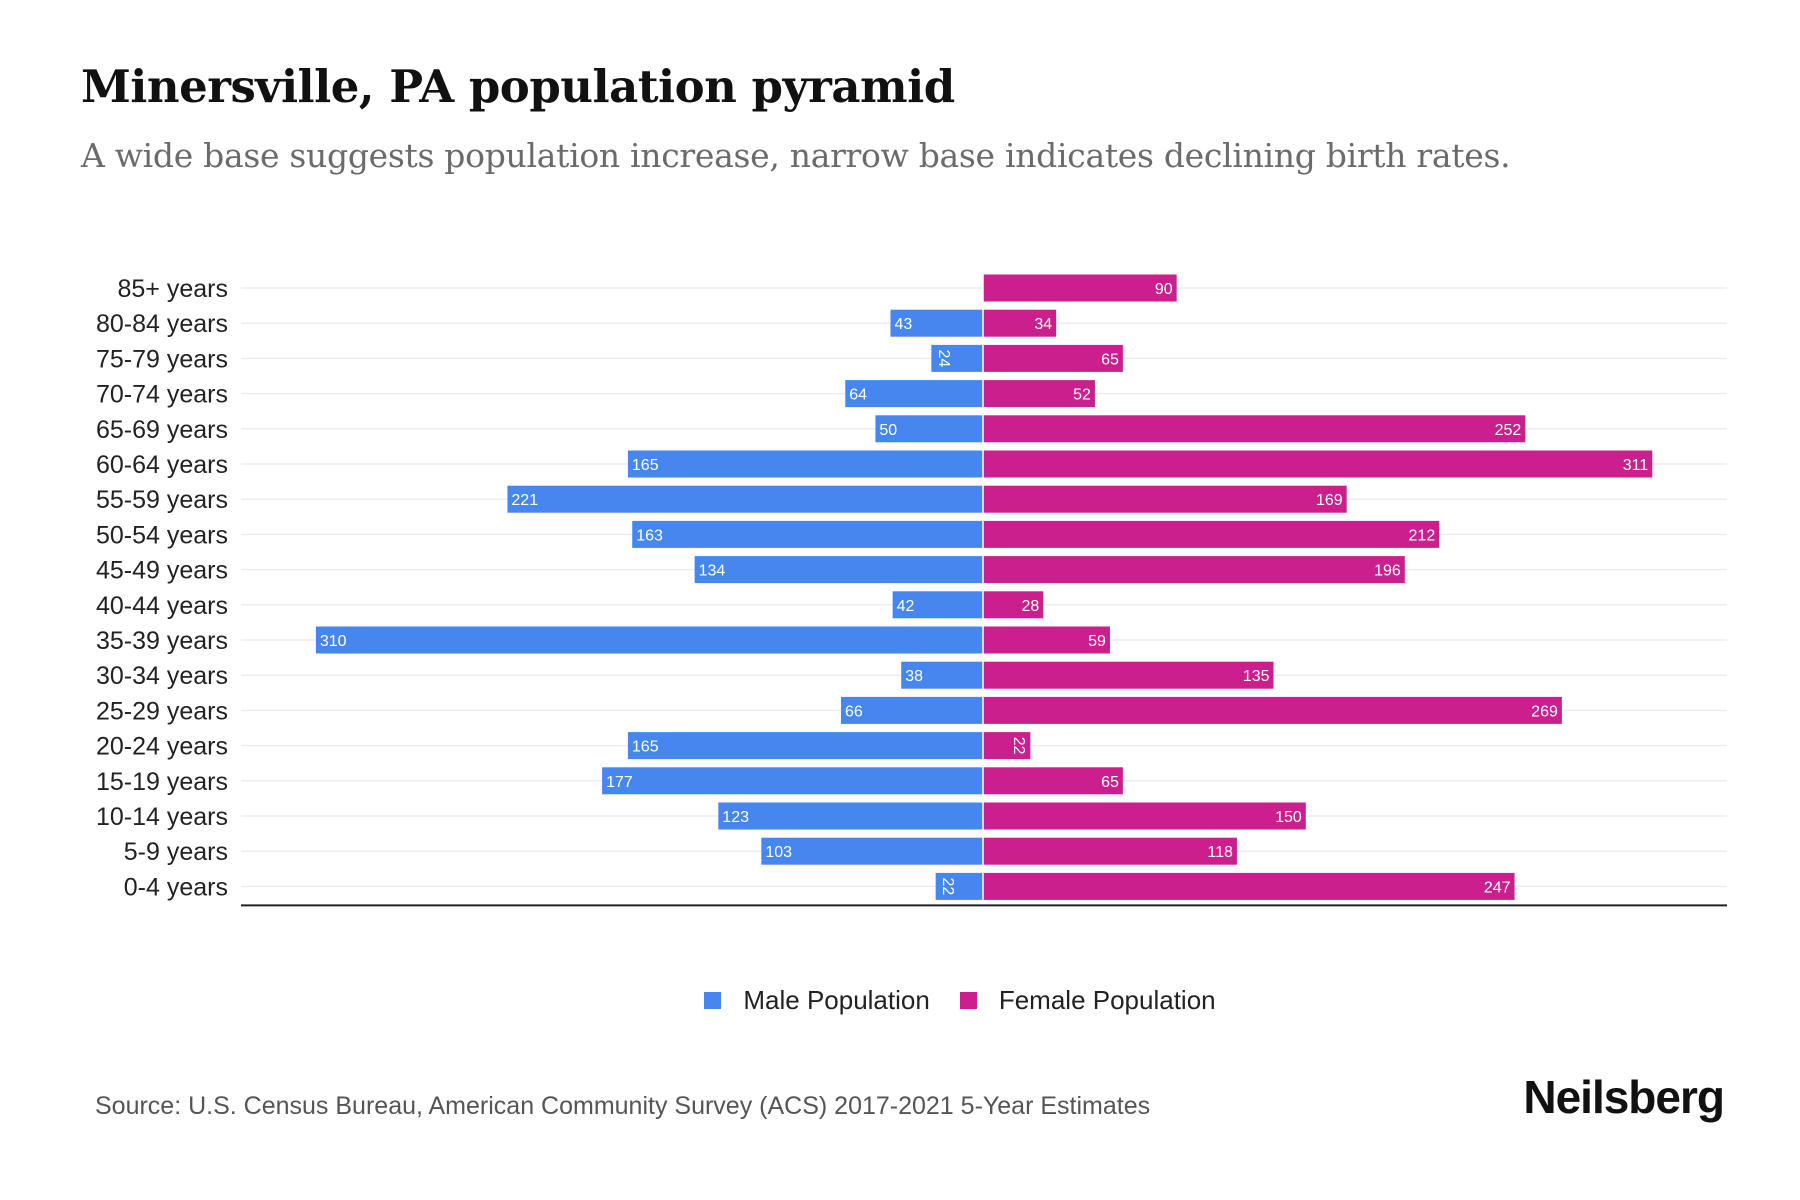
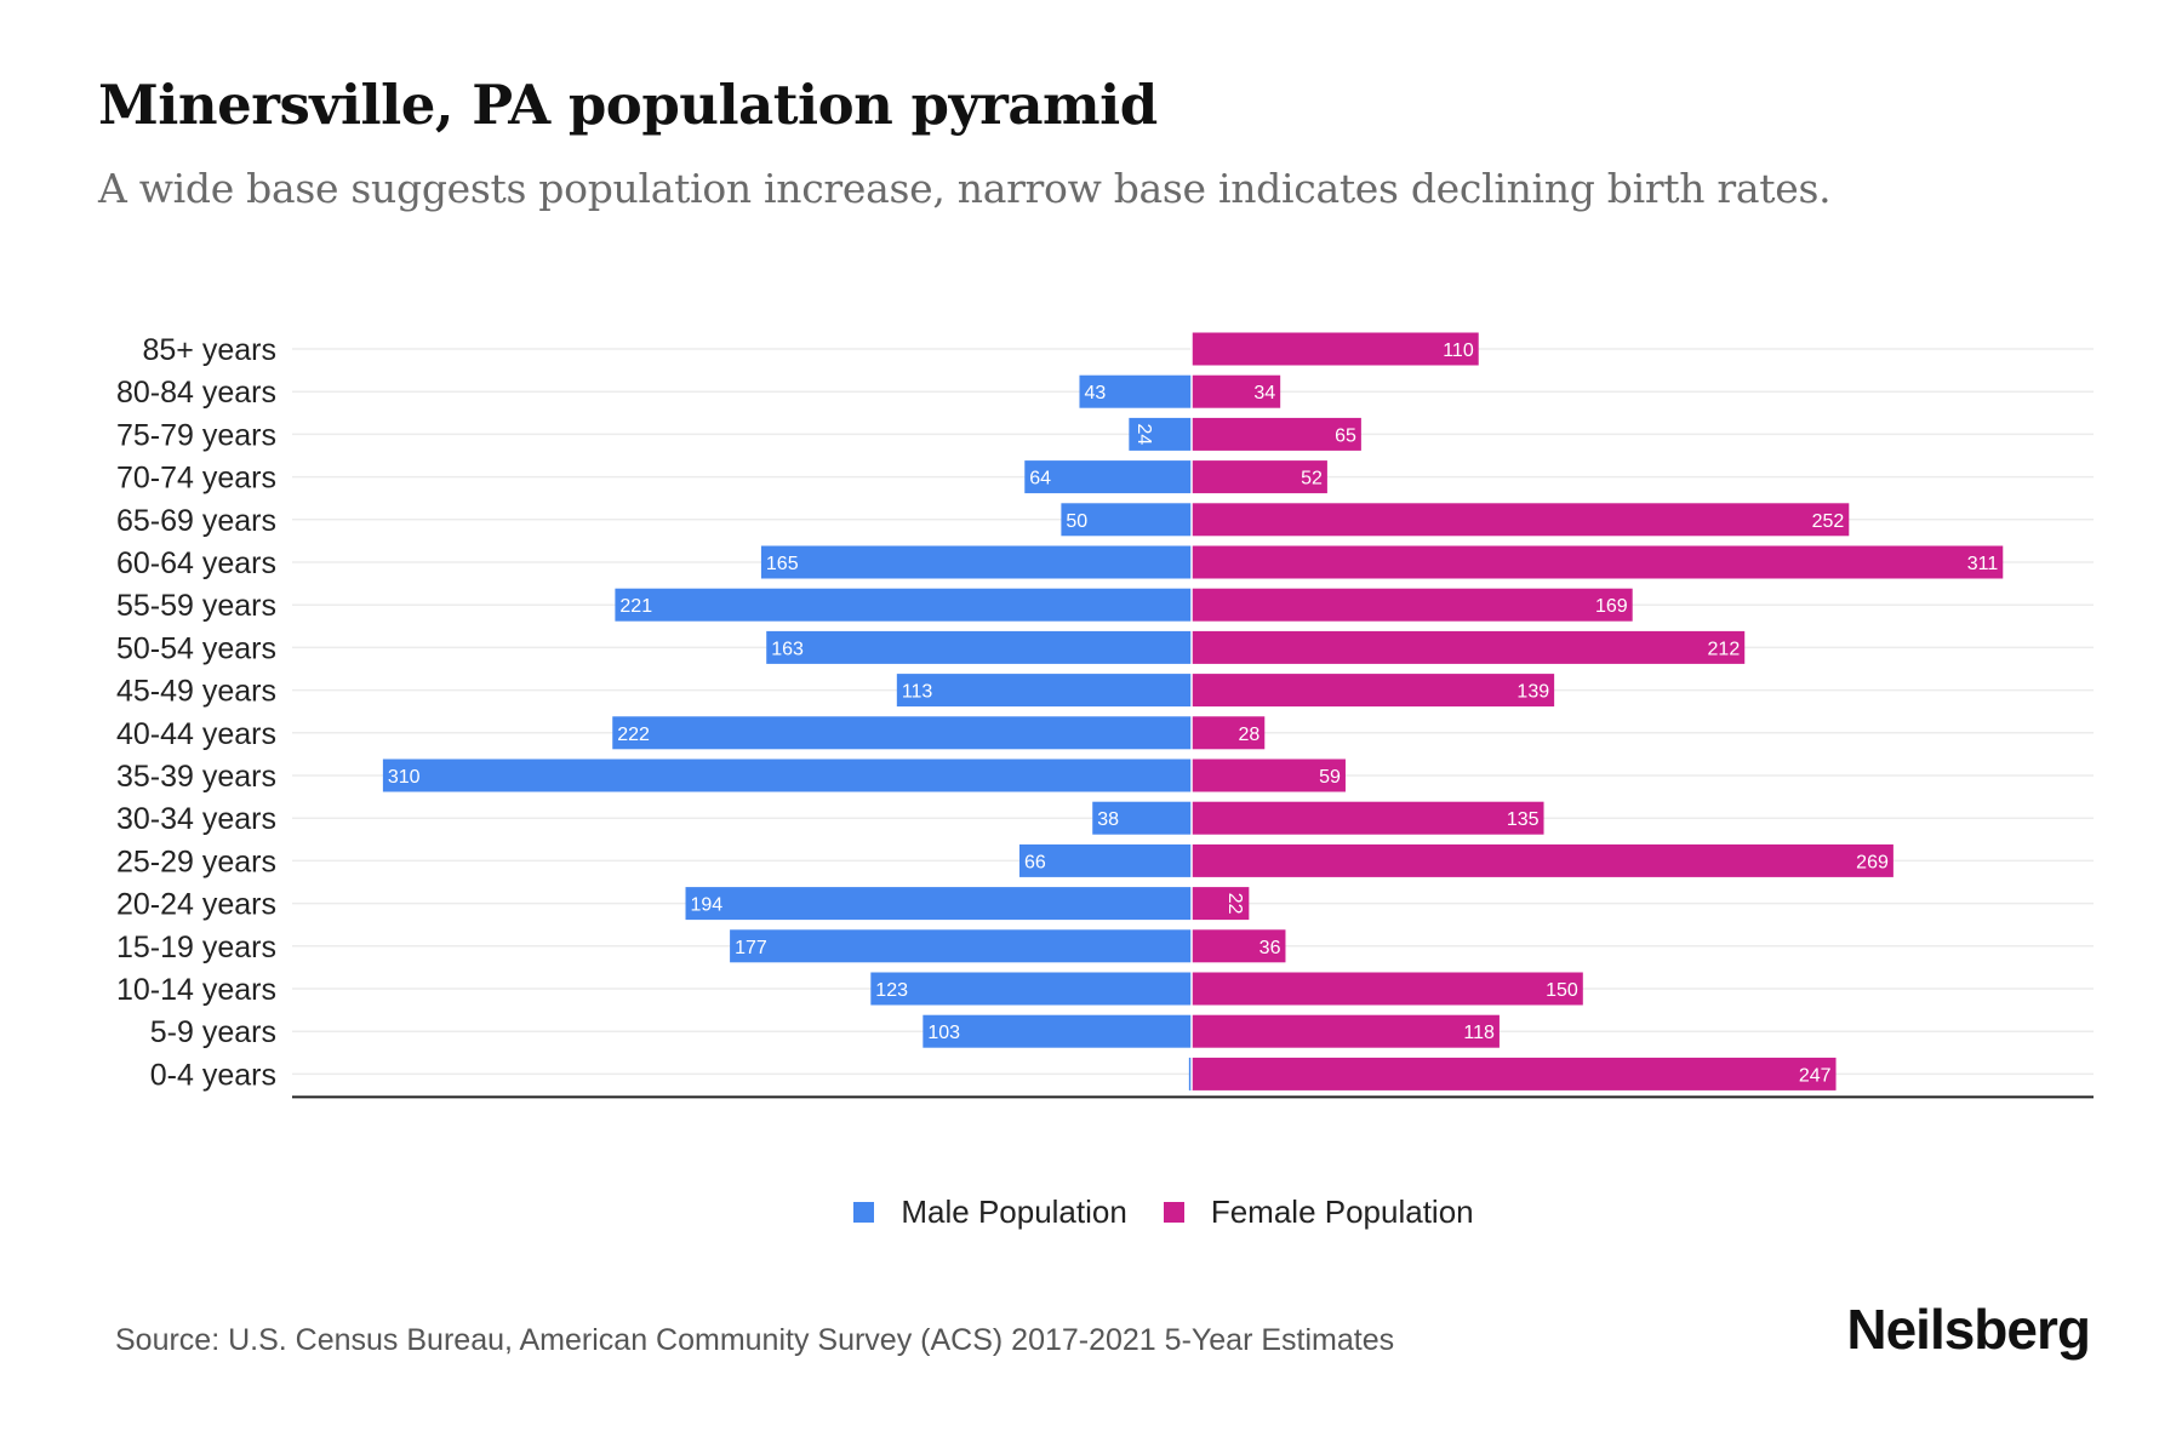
Female Population/85+ years: 90 -> 110
Male Population/45-49 years: 134 -> 113
Female Population/45-49 years: 196 -> 139
Male Population/40-44 years: 42 -> 222
Male Population/20-24 years: 165 -> 194
Female Population/15-19 years: 65 -> 36
Male Population/0-4 years: 22 -> 1
